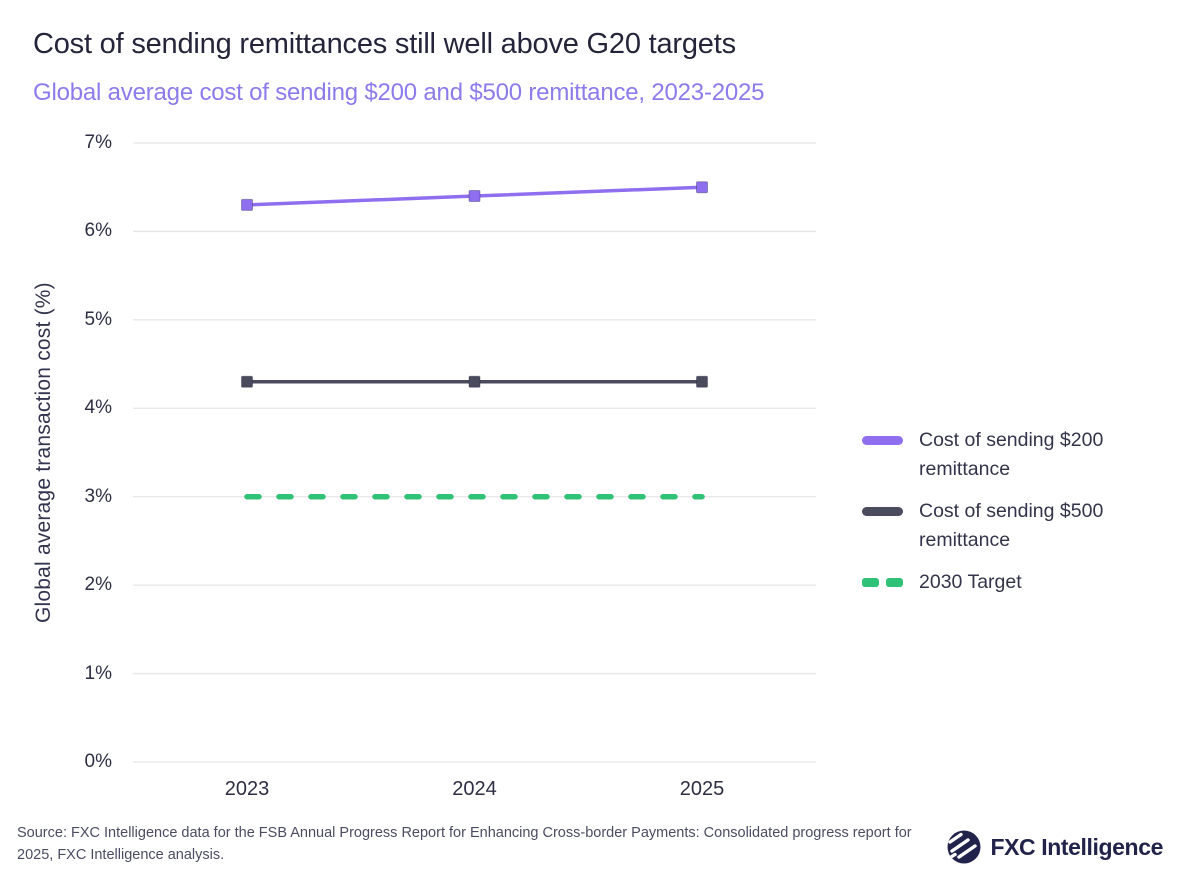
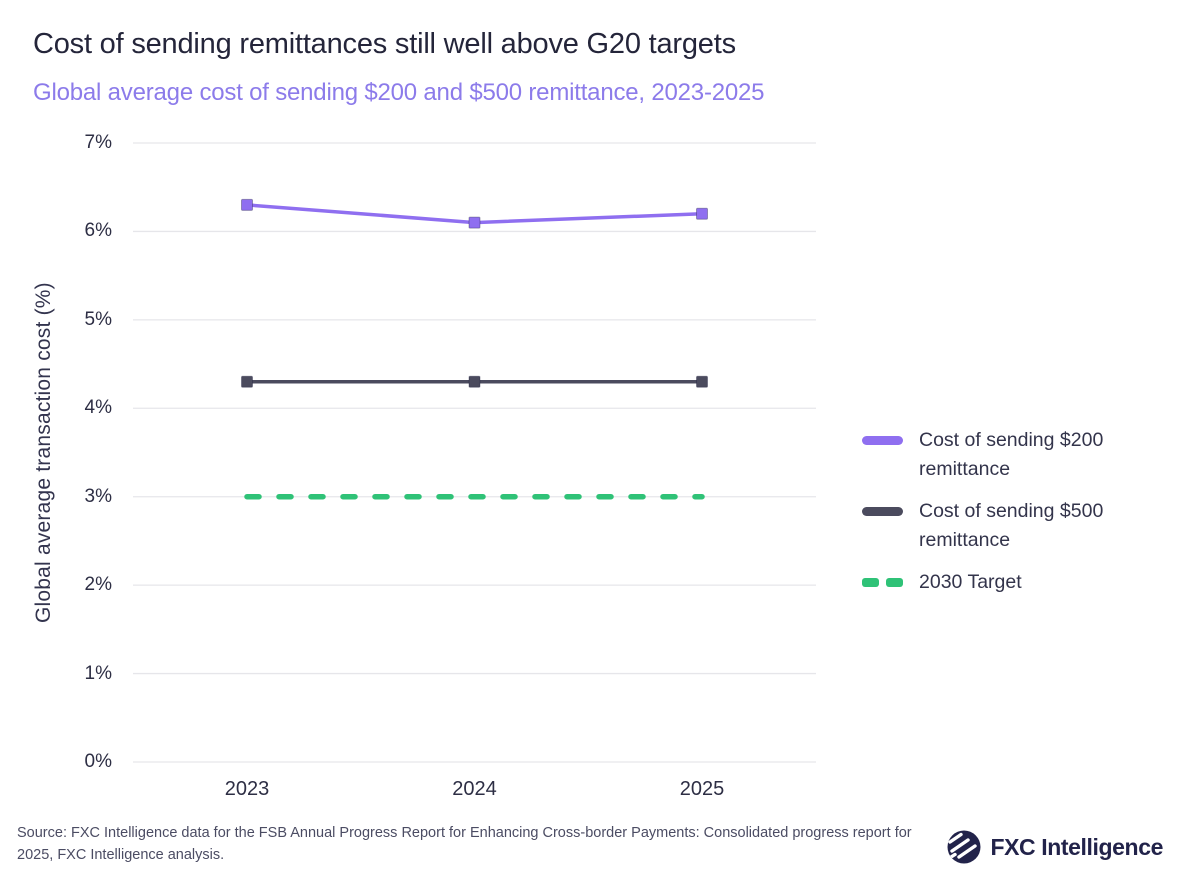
Cost of sending $200 remittance/2024: 6.4% -> 6.1%
Cost of sending $200 remittance/2025: 6.5% -> 6.2%
